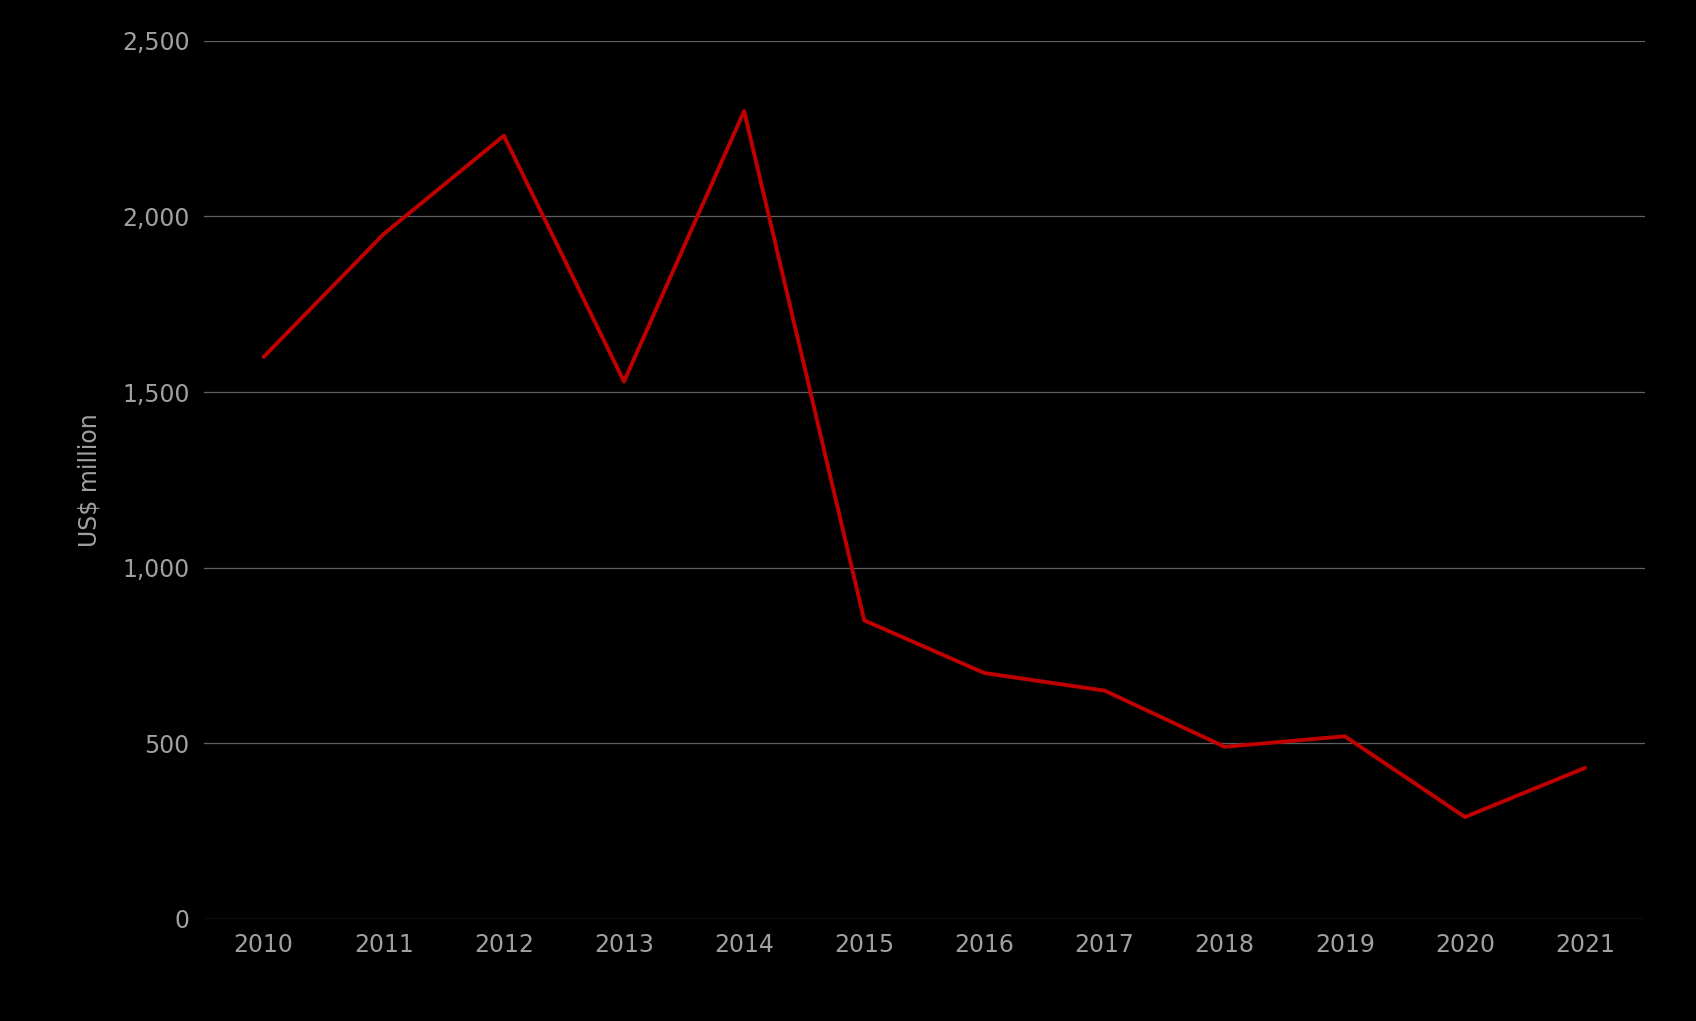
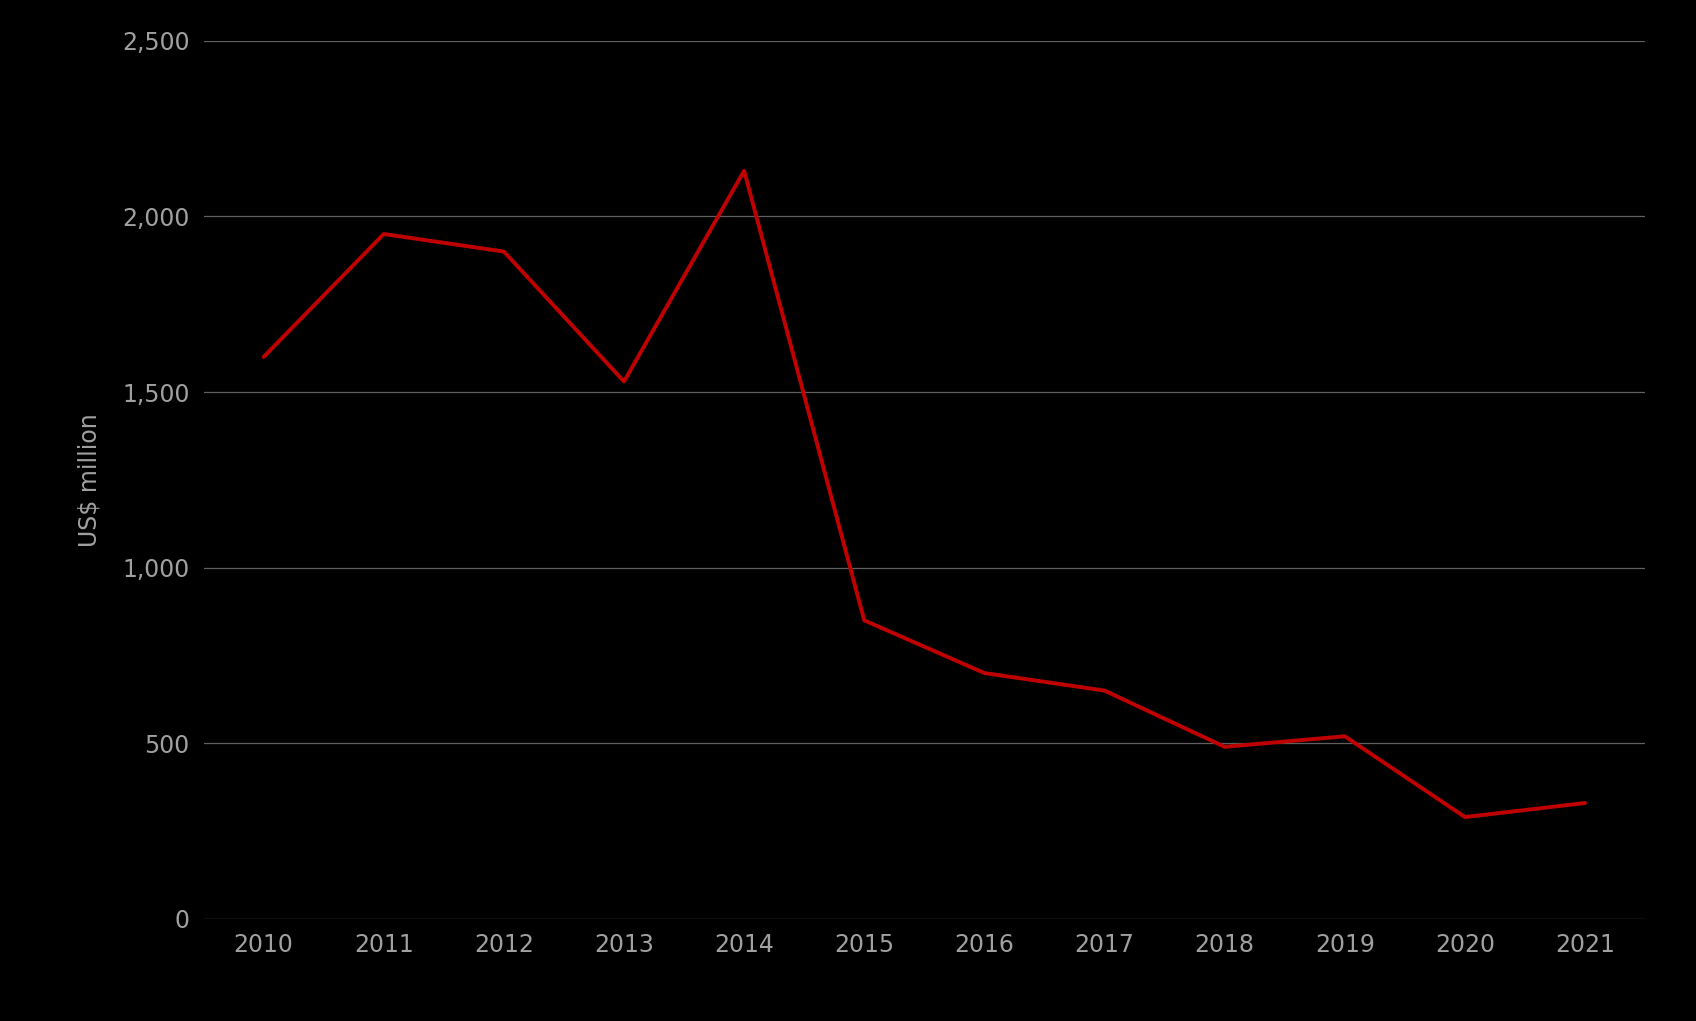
2012: 2,230 -> 1,900
2014: 2,300 -> 2,130
2021: 430 -> 330
